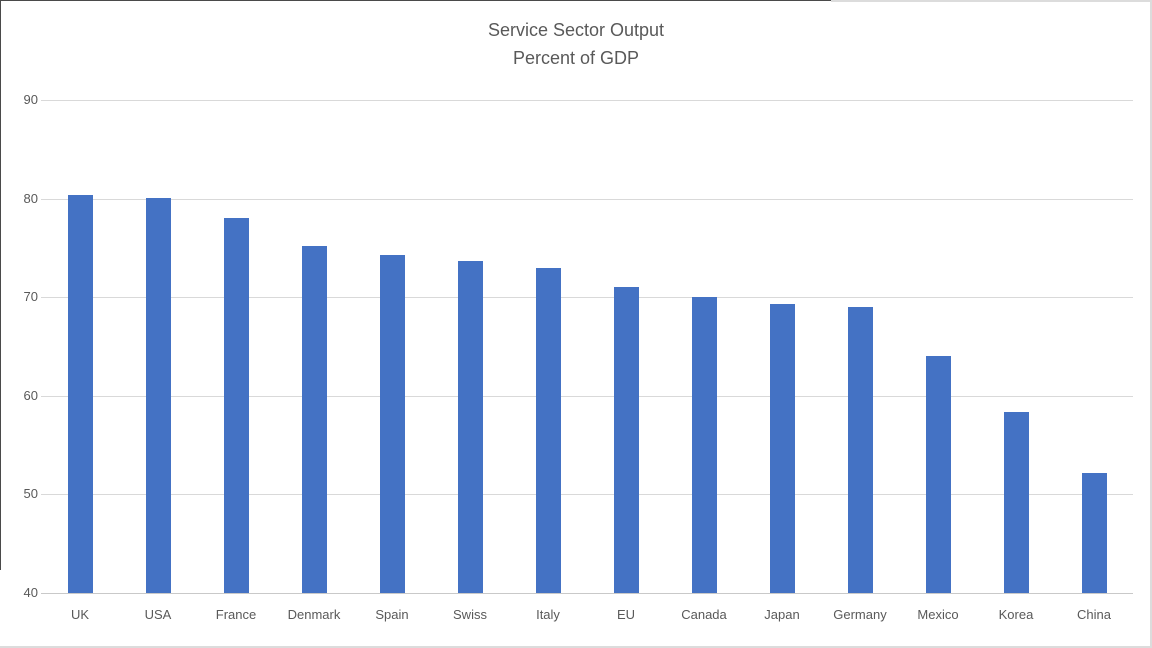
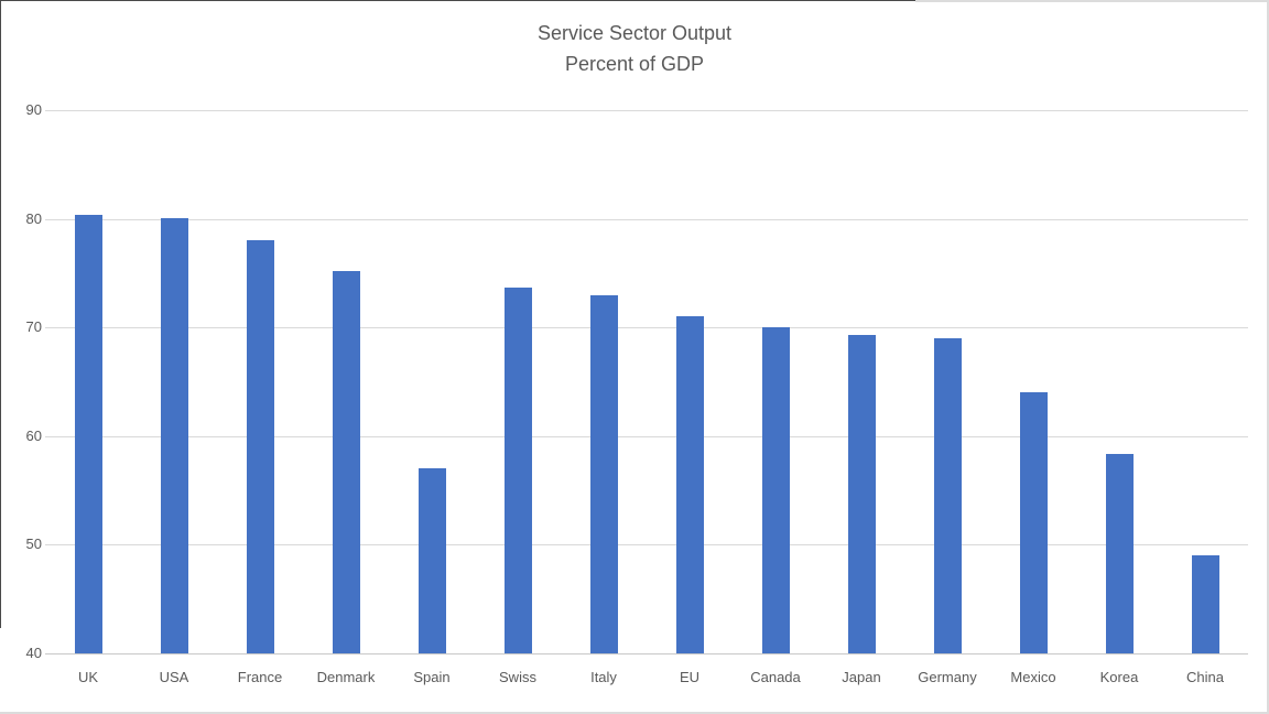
Spain: 74 -> 57
China: 52 -> 49
